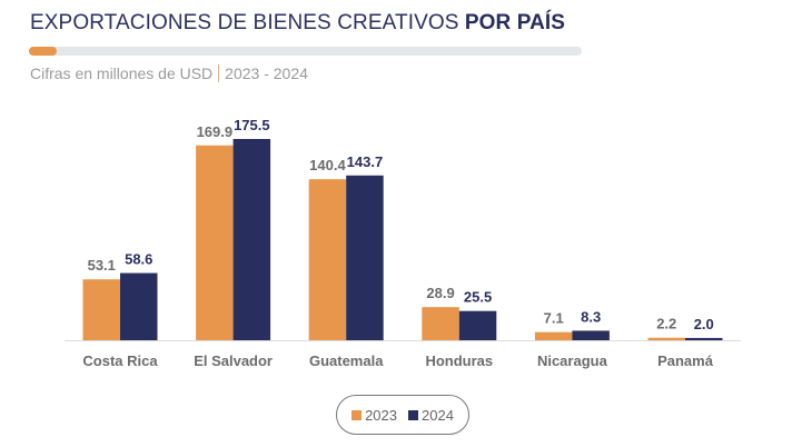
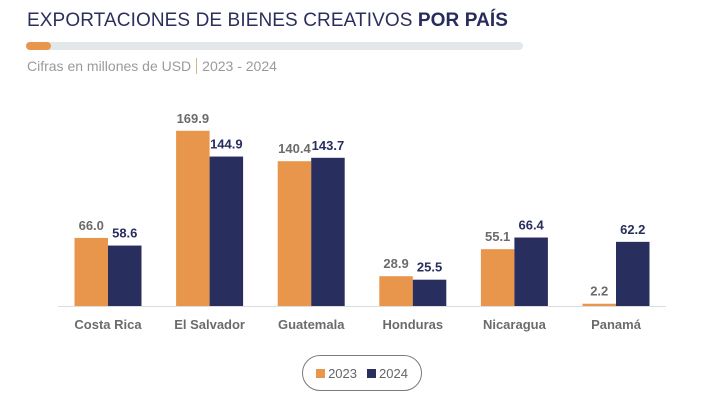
2023/Costa Rica: 53.1 -> 66.0
2024/El Salvador: 175.5 -> 144.9
2023/Nicaragua: 7.1 -> 55.1
2024/Nicaragua: 8.3 -> 66.4
2024/Panamá: 2.0 -> 62.2
